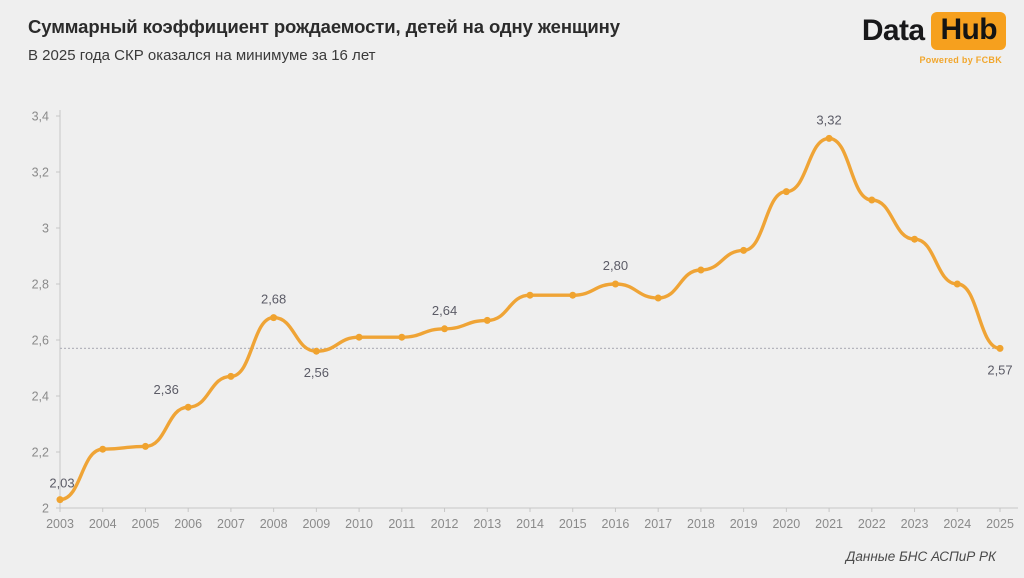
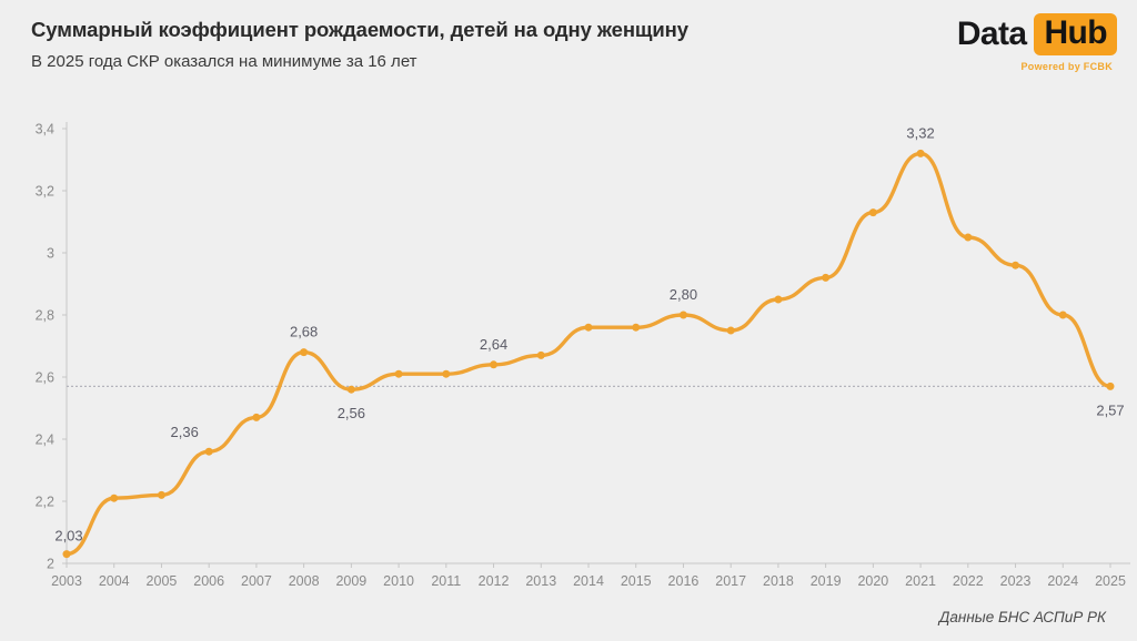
2022: 3,10 -> 3,05
